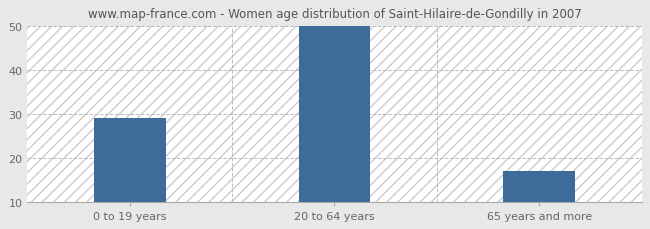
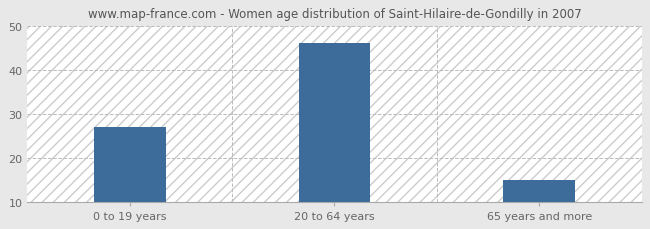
0 to 19 years: 29 -> 27
20 to 64 years: 50 -> 46
65 years and more: 17 -> 15
